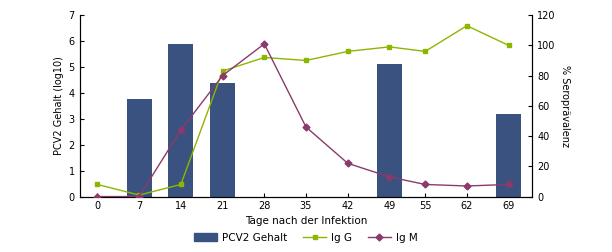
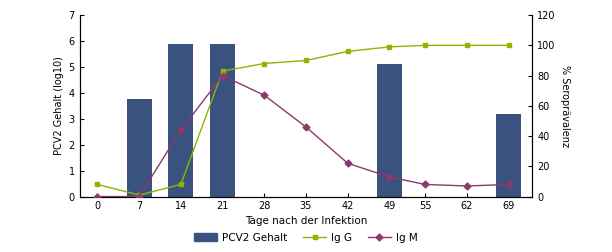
PCV2 Gehalt/21: 4.40 -> 5.90
Ig G/28: 92 -> 88
Ig M/28: 101 -> 67
Ig G/55: 96 -> 100
Ig G/62: 113 -> 100
